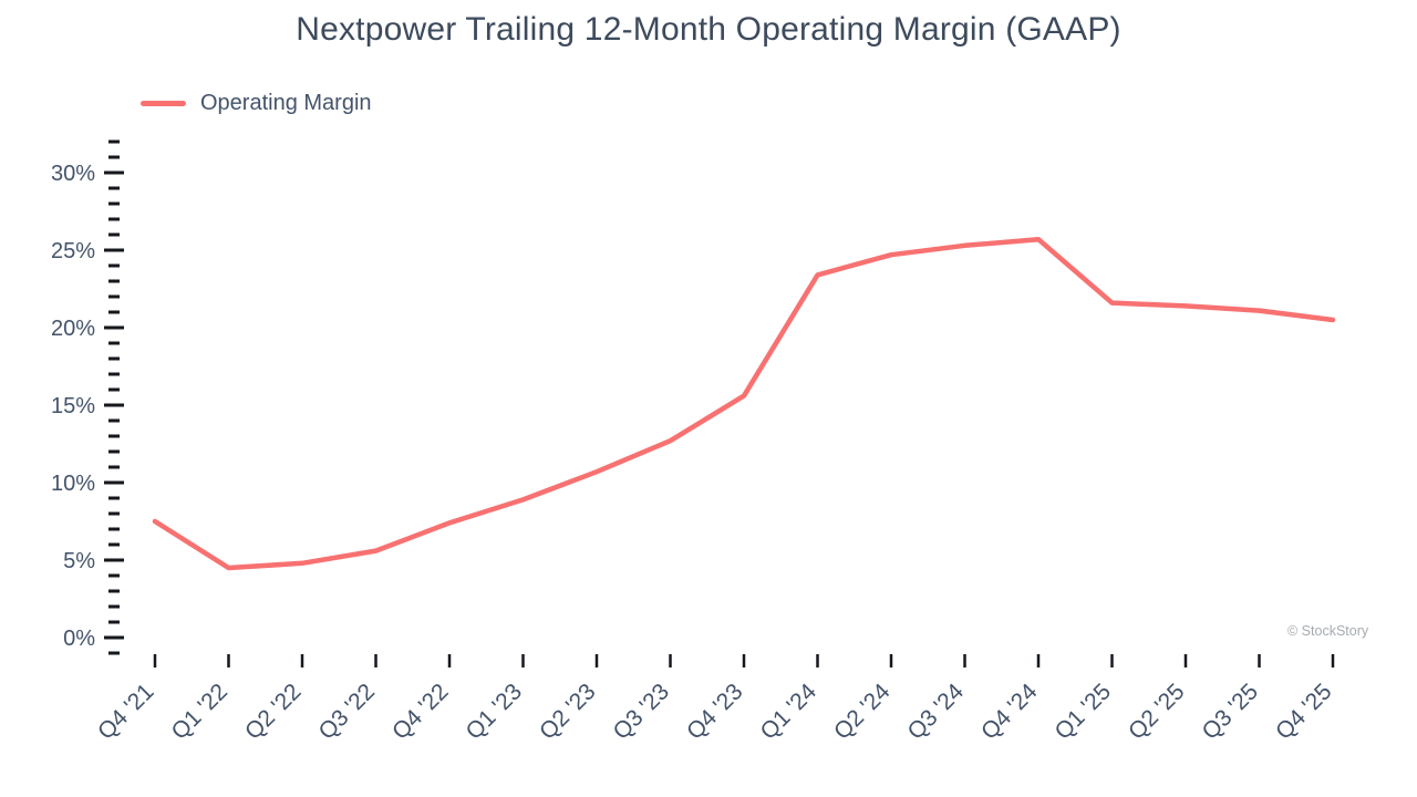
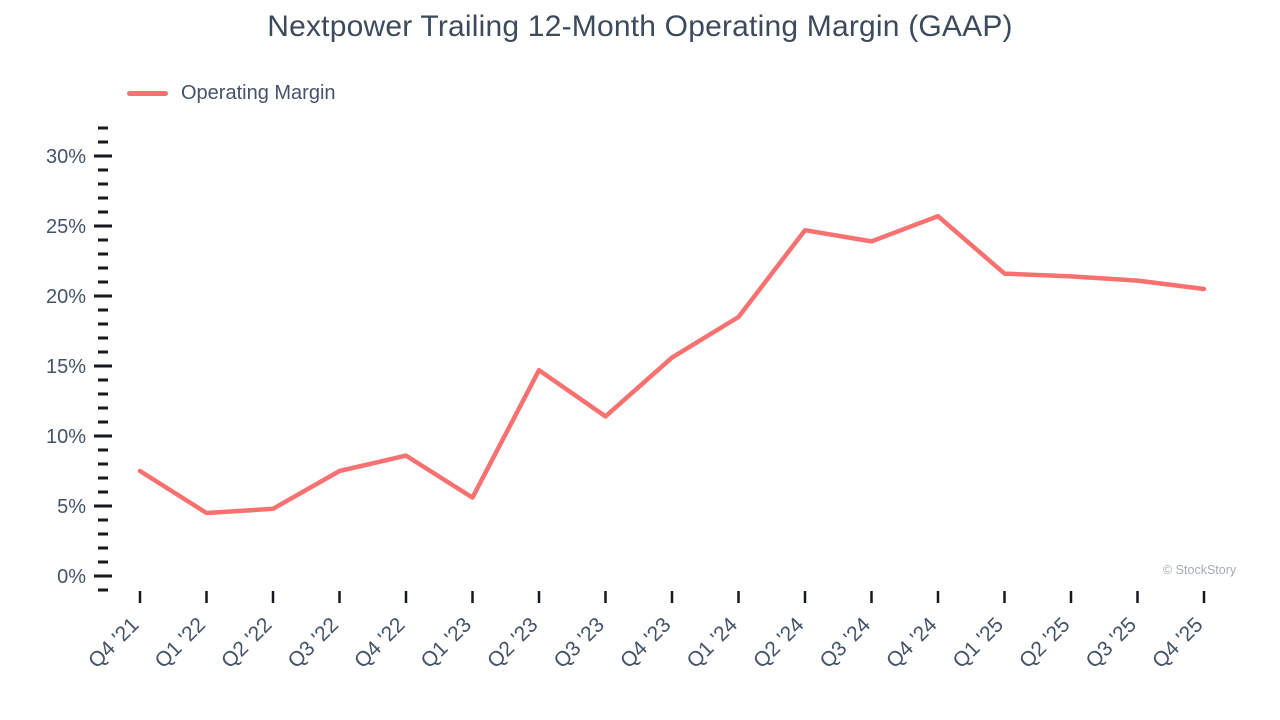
Q3 '22: 5.6% -> 7.5%
Q4 '22: 7.4% -> 8.6%
Q1 '23: 8.9% -> 5.6%
Q2 '23: 10.7% -> 14.7%
Q3 '23: 12.7% -> 11.4%
Q1 '24: 23.4% -> 18.5%
Q3 '24: 25.3% -> 23.9%
